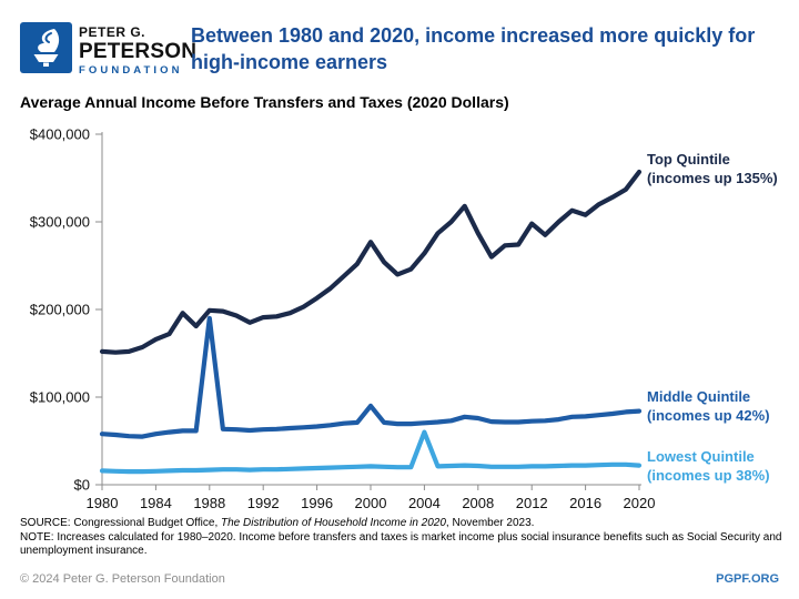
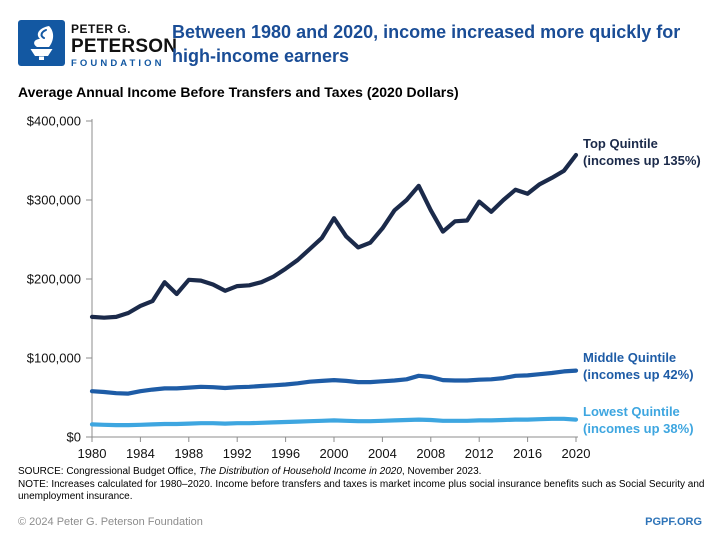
Middle Quintile/1988: $190000 -> $60000
Middle Quintile/2000: $90000 -> $70000
Lowest Quintile/2004: $60000 -> $20000
